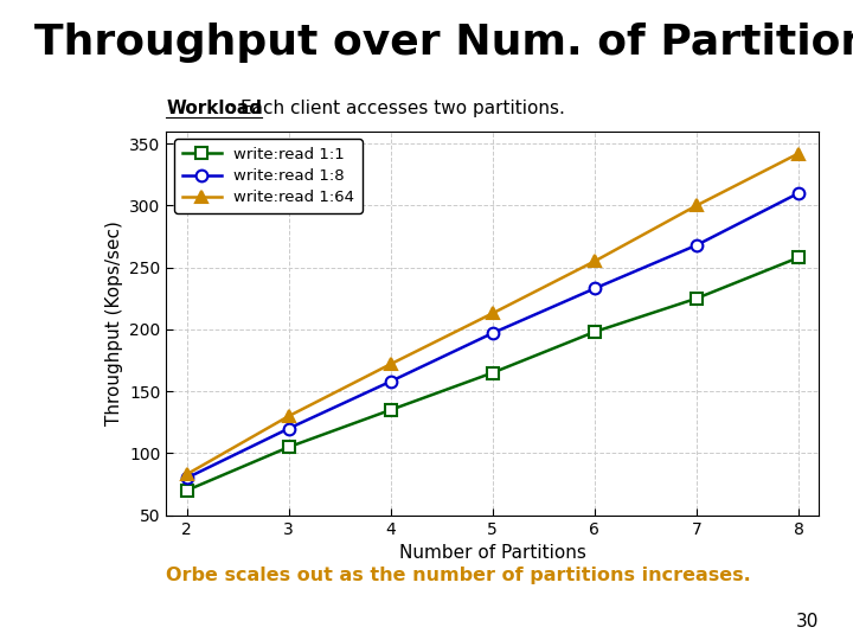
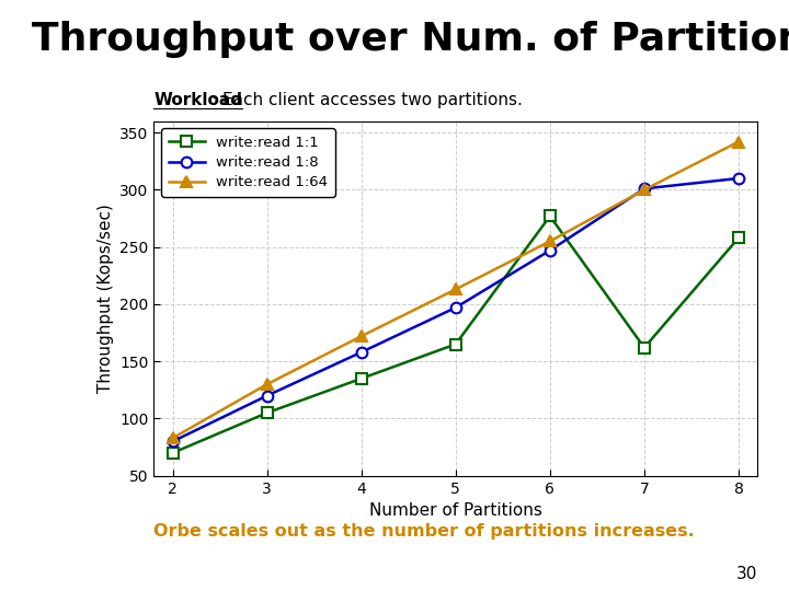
write:read 1:1/6: 198 -> 277
write:read 1:8/6: 233 -> 247
write:read 1:1/7: 225 -> 162
write:read 1:8/7: 268 -> 301
